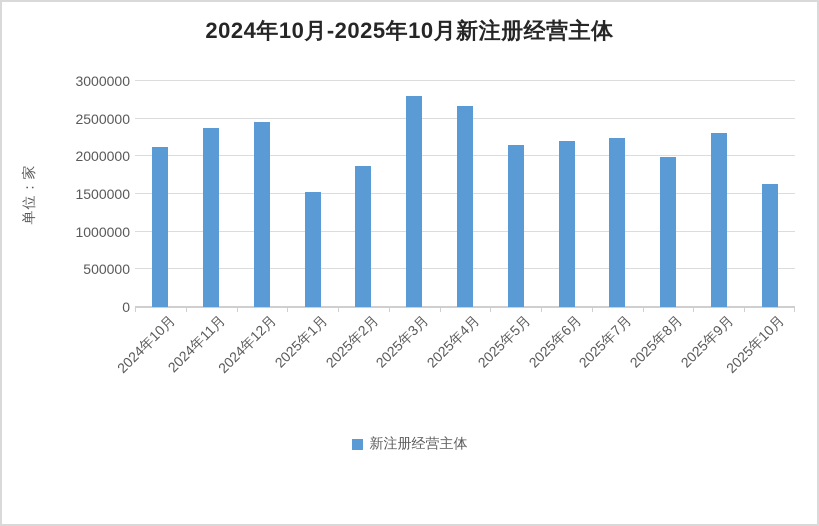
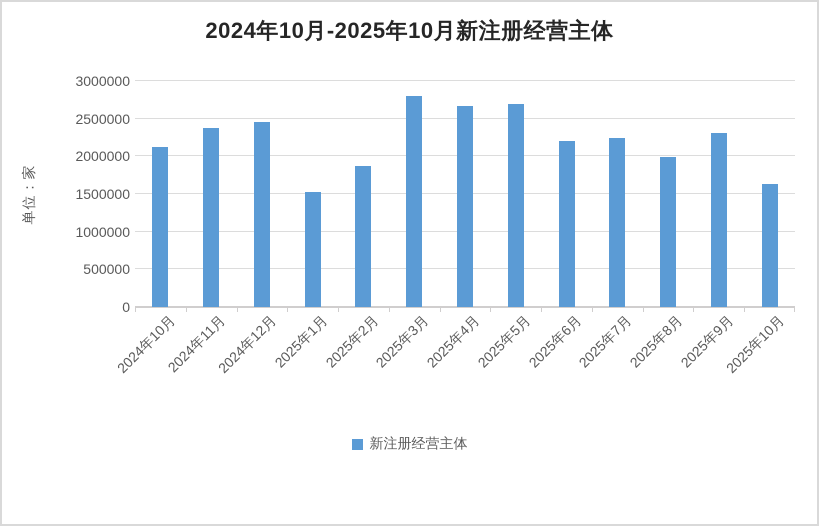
2025年5月: 2200000 -> 2700000
